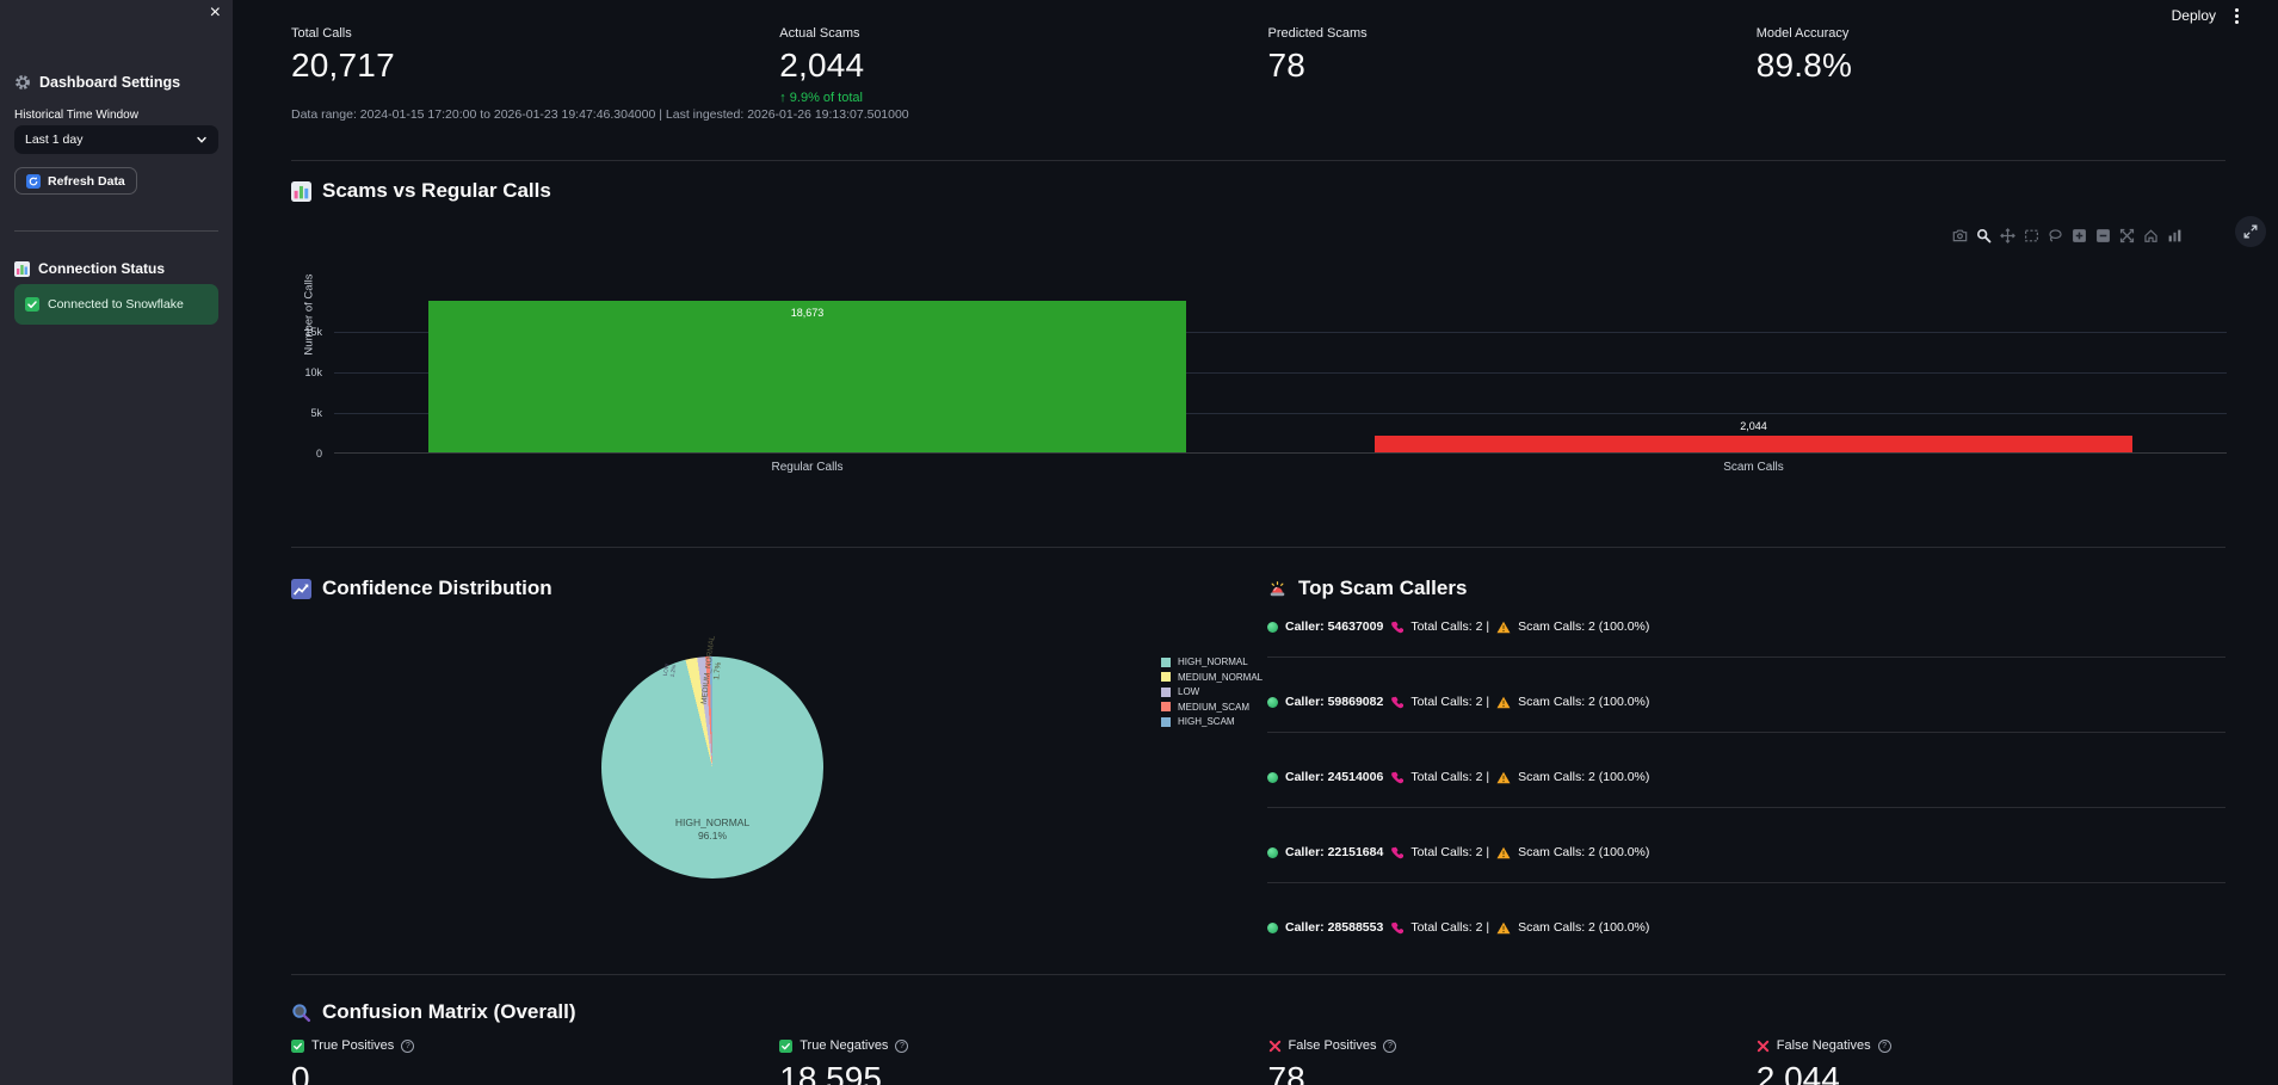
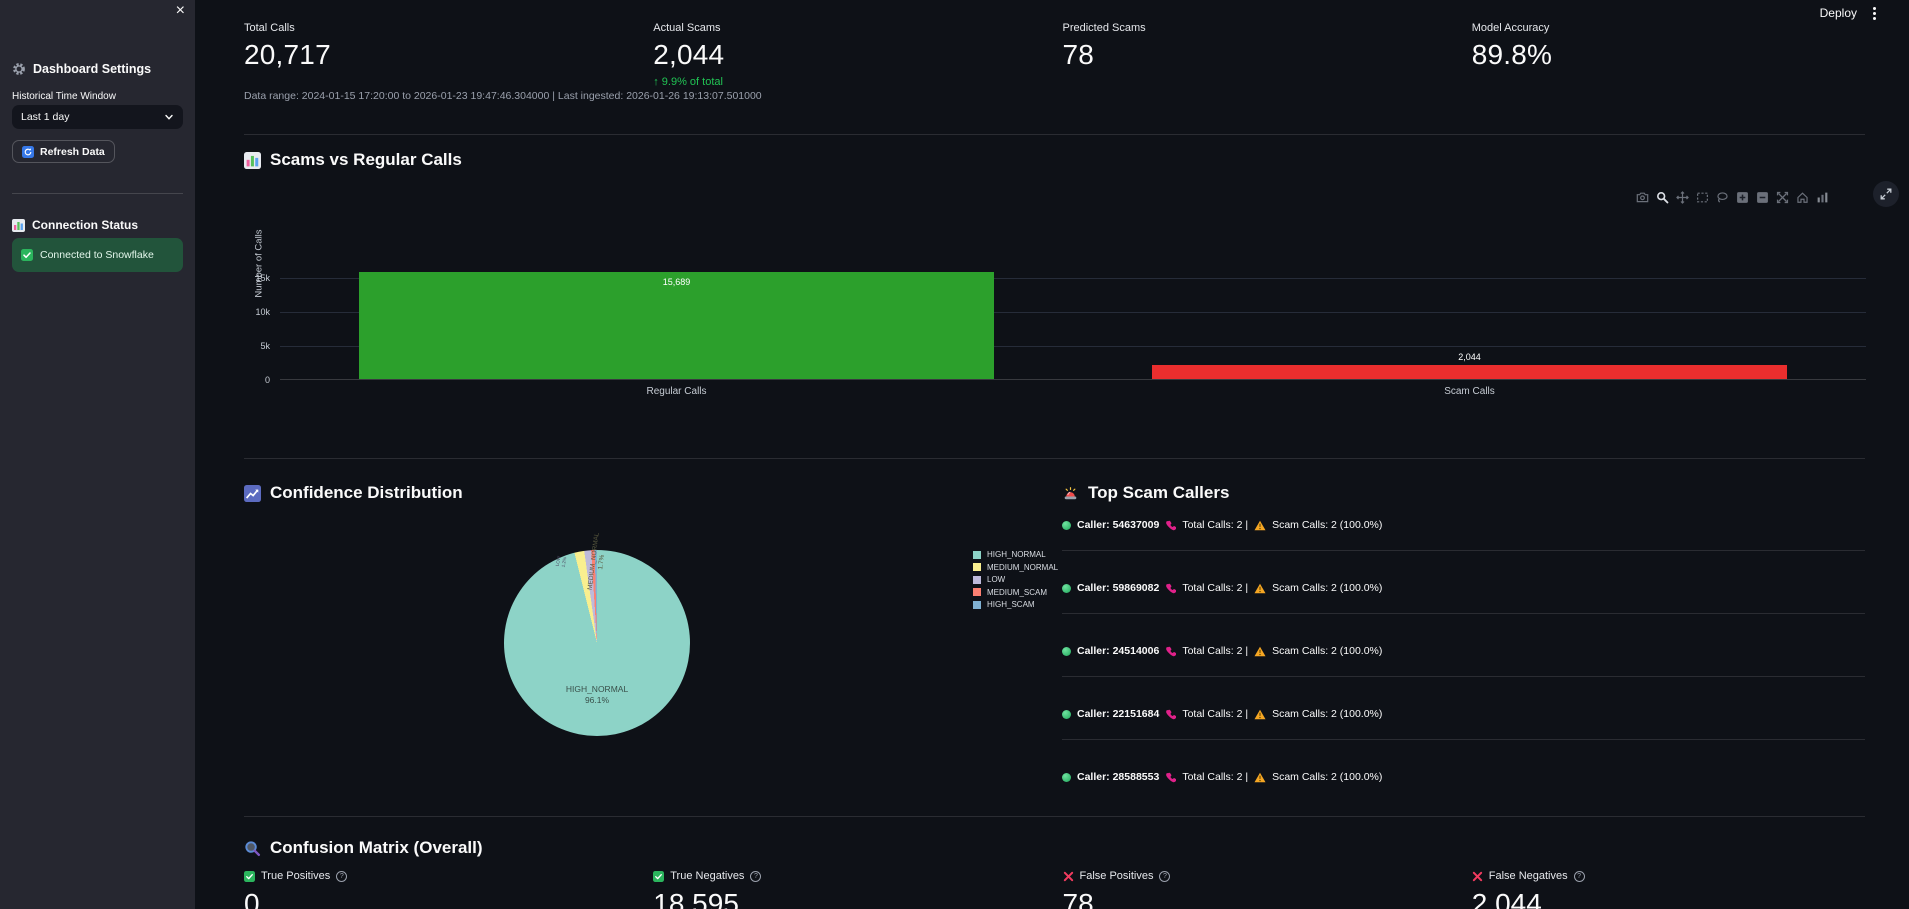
Scams vs Regular Calls/Regular Calls: 18,673 -> 15,689
